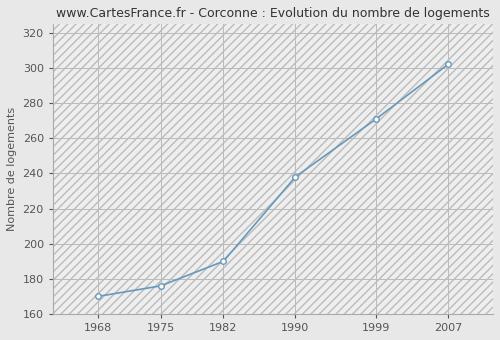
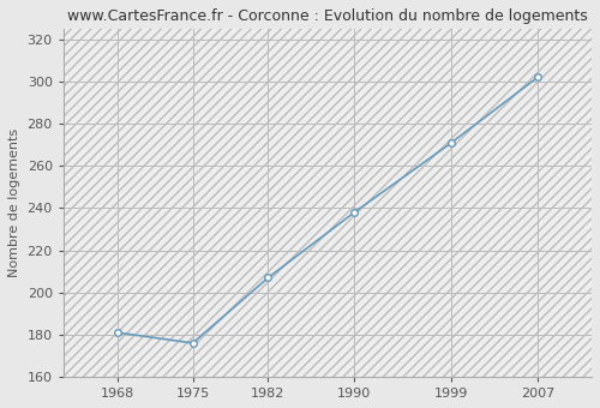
1968: 170 -> 181
1982: 190 -> 207
